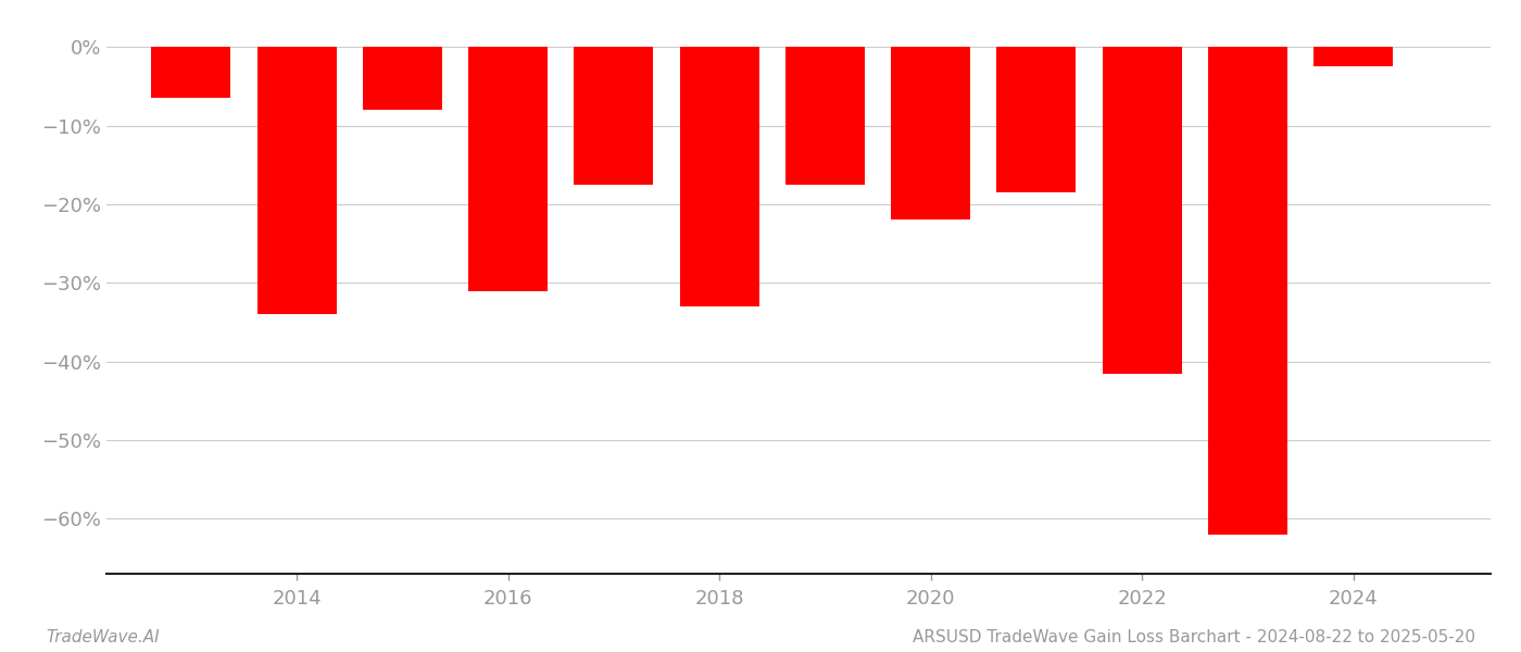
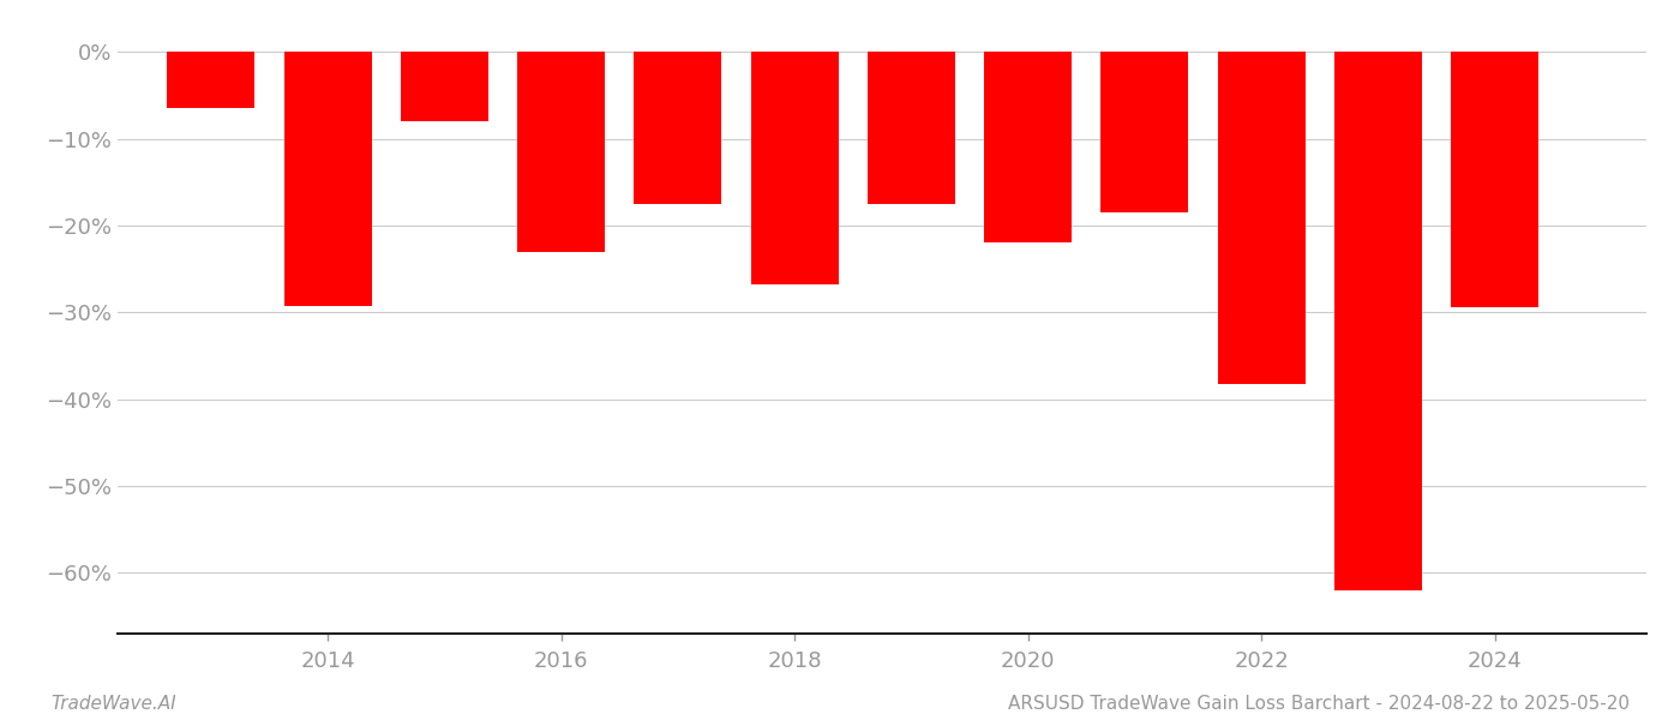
2014: -34.0% -> -29.2%
2016: -31.0% -> -23.0%
2018: -33.0% -> -26.8%
2022: -41.5% -> -38.2%
2024: -2.5% -> -29.4%
